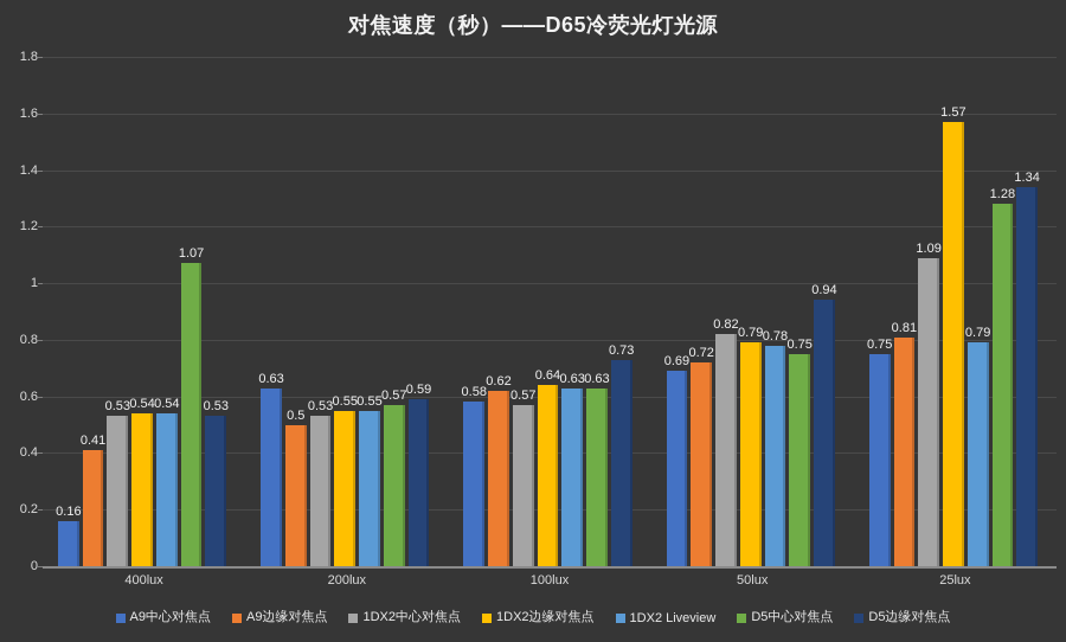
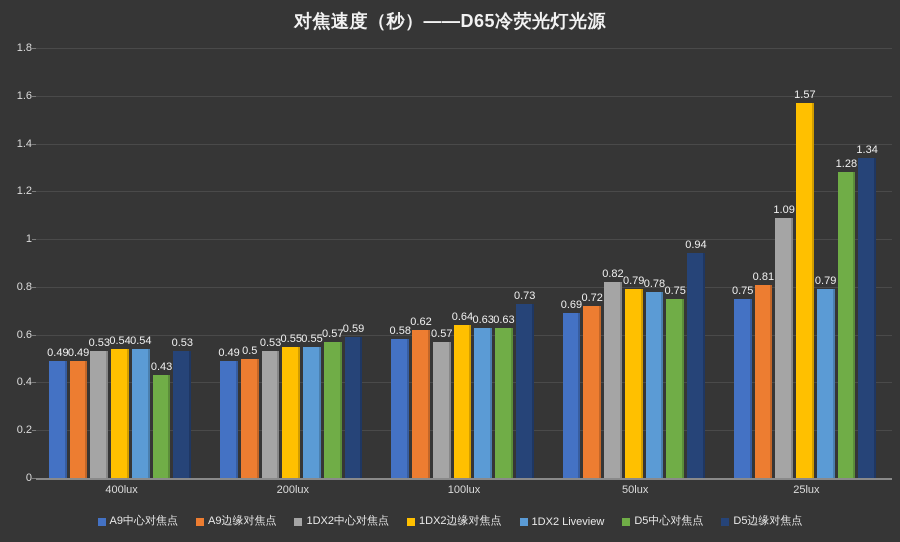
A9中心对焦点/400lux: 0.16 -> 0.49
A9边缘对焦点/400lux: 0.41 -> 0.49
D5中心对焦点/400lux: 1.07 -> 0.43
A9中心对焦点/200lux: 0.63 -> 0.49
